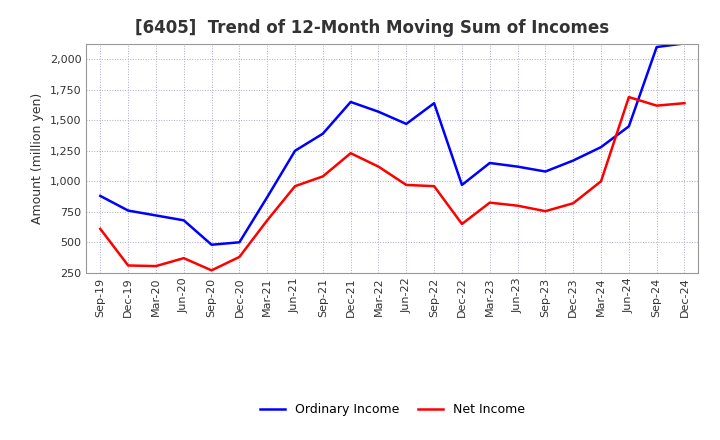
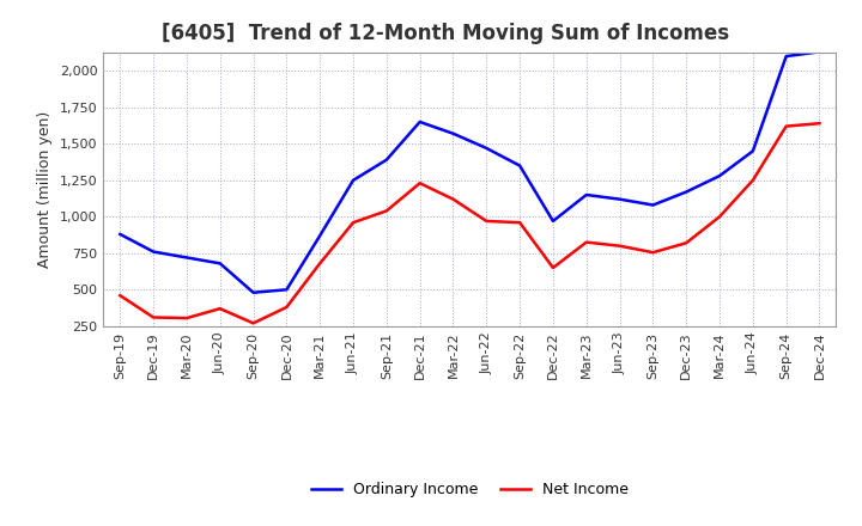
Net Income/Sep-19: 610 -> 460
Ordinary Income/Sep-22: 1,640 -> 1,350
Net Income/Jun-24: 1,690 -> 1,250
